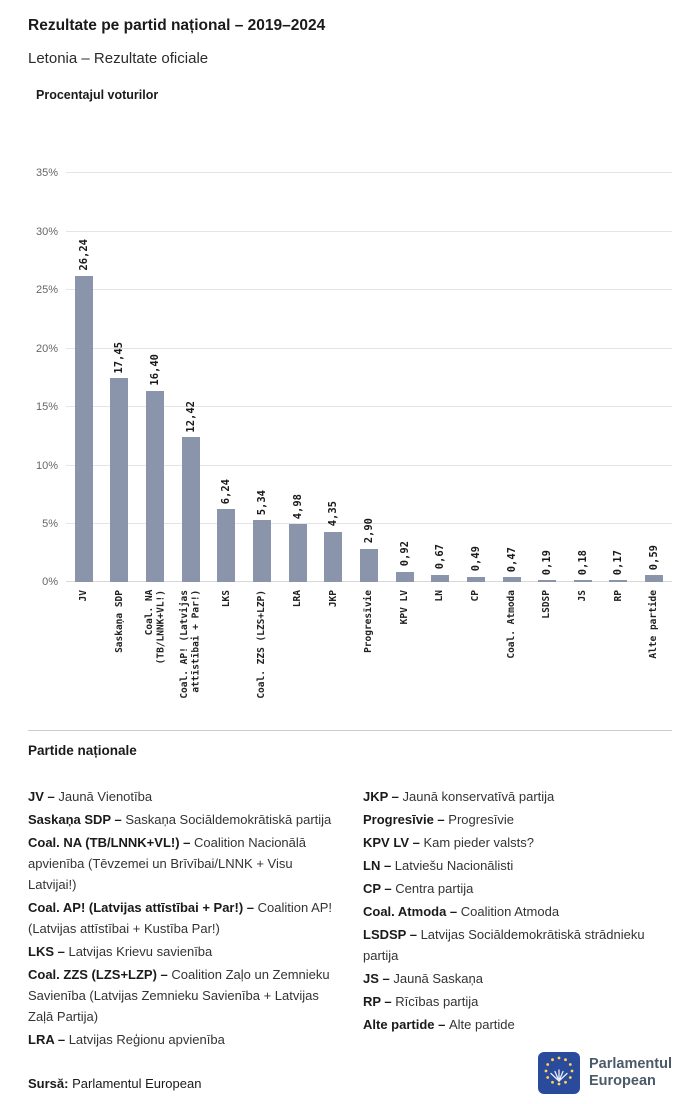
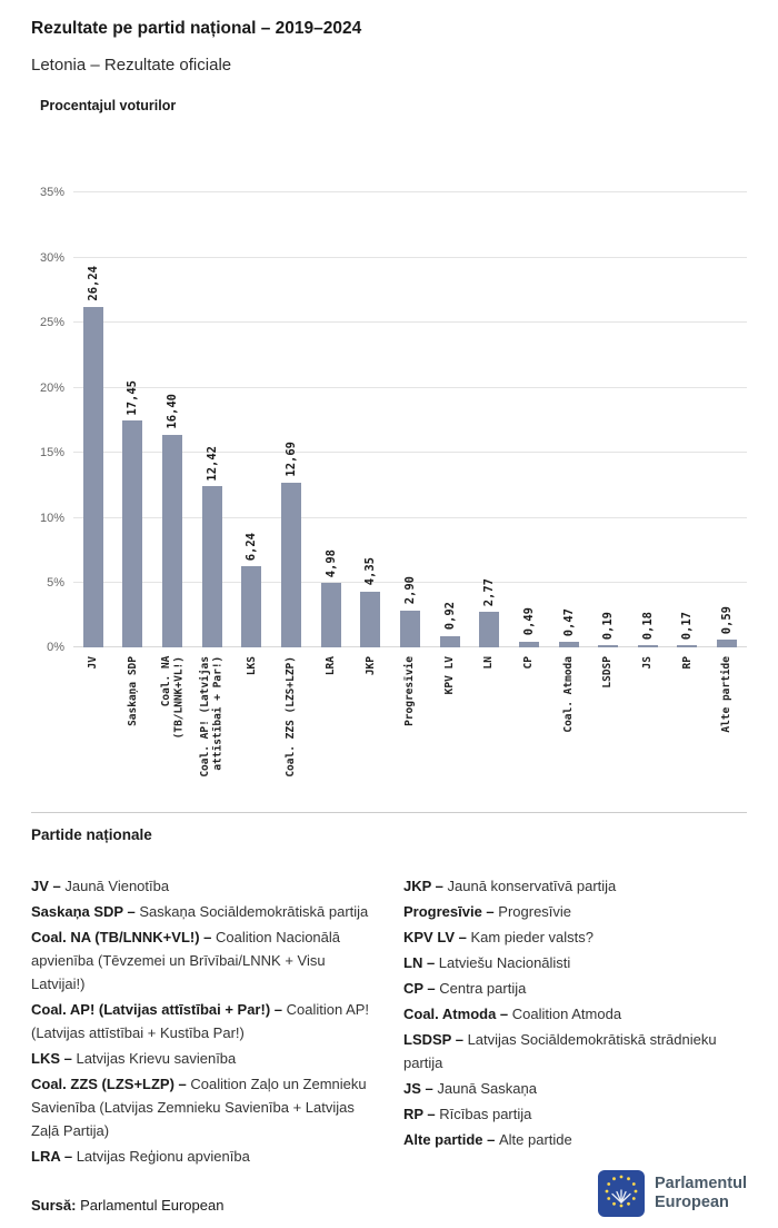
Coal. ZZS (LZS+LZP): 5,34 -> 12,69
LN: 0,67 -> 2,77
